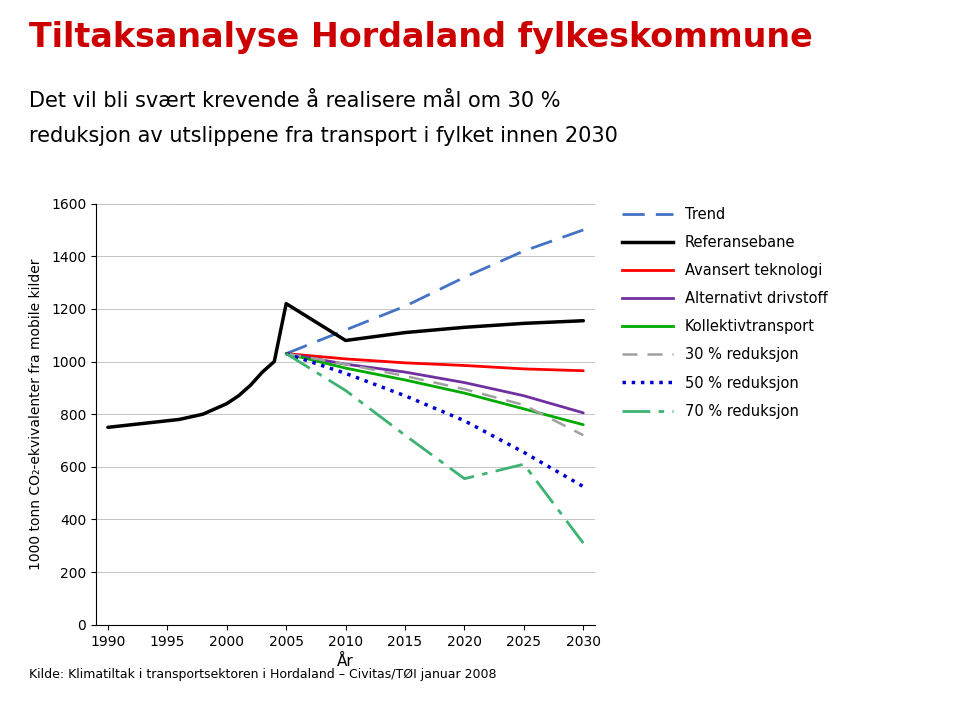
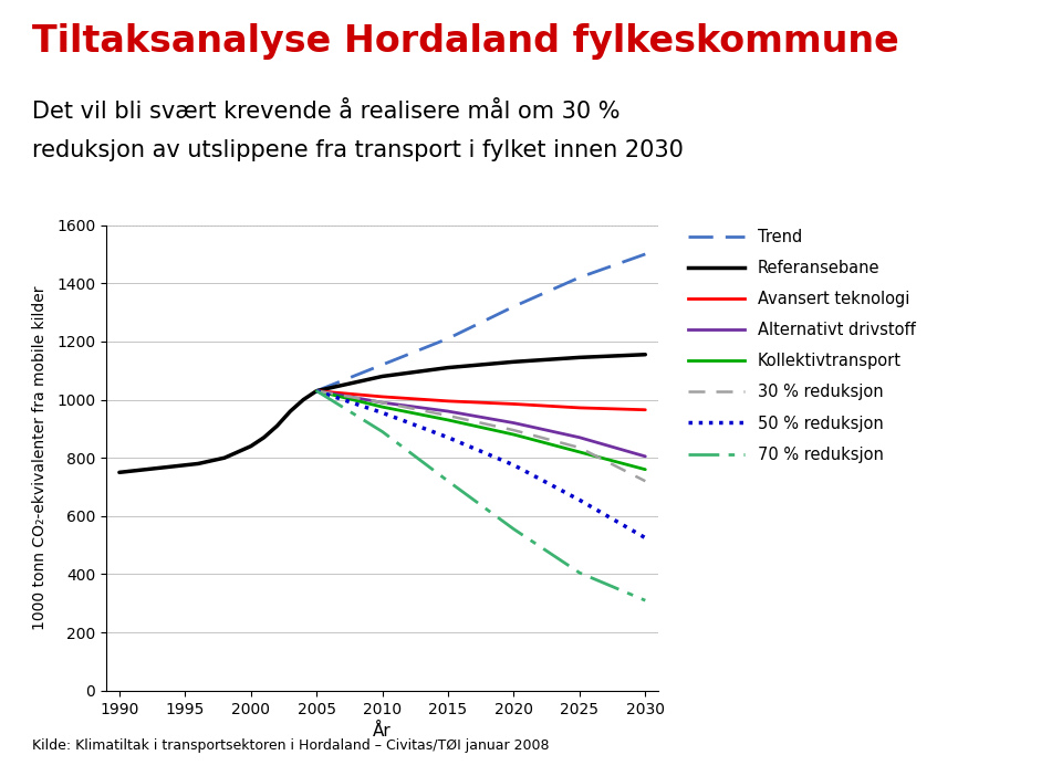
Referansebane/2005: 1220 -> 1030
70 % reduksjon/2025: 610 -> 405
